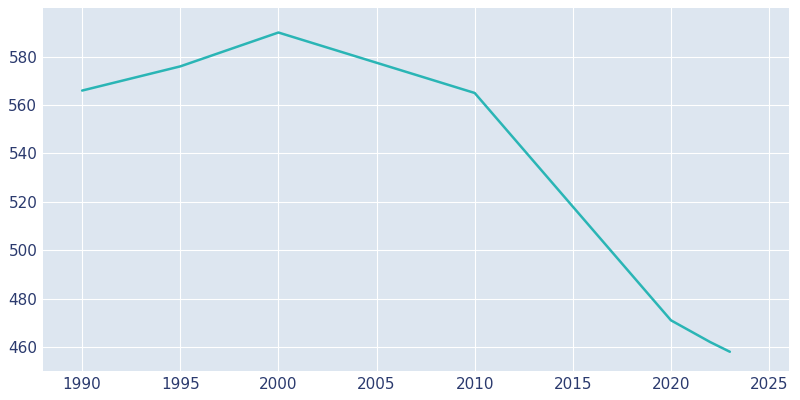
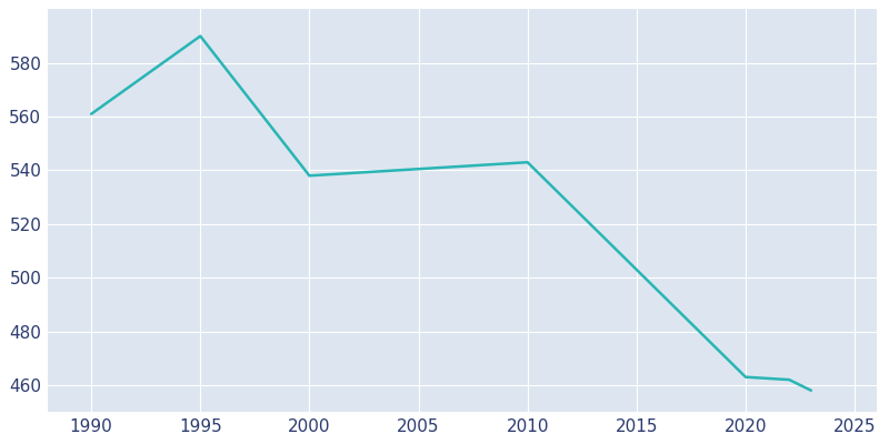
1990: 566 -> 561
1995: 576 -> 590
2000: 590 -> 538
2010: 565 -> 543
2020: 471 -> 463
